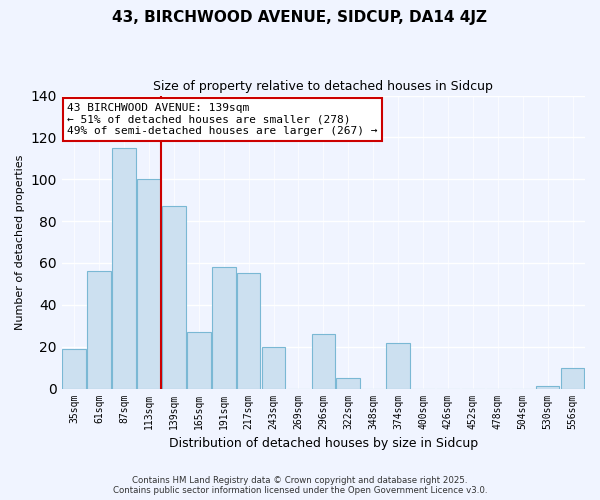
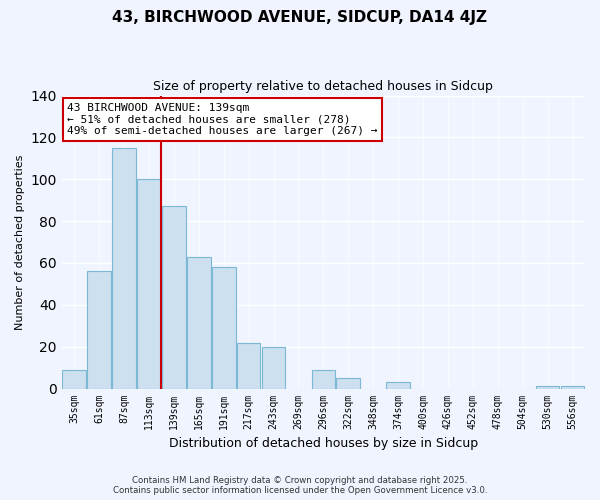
35sqm: 19 -> 9
165sqm: 27 -> 63
217sqm: 55 -> 22
296sqm: 26 -> 9
374sqm: 22 -> 3
556sqm: 10 -> 1
